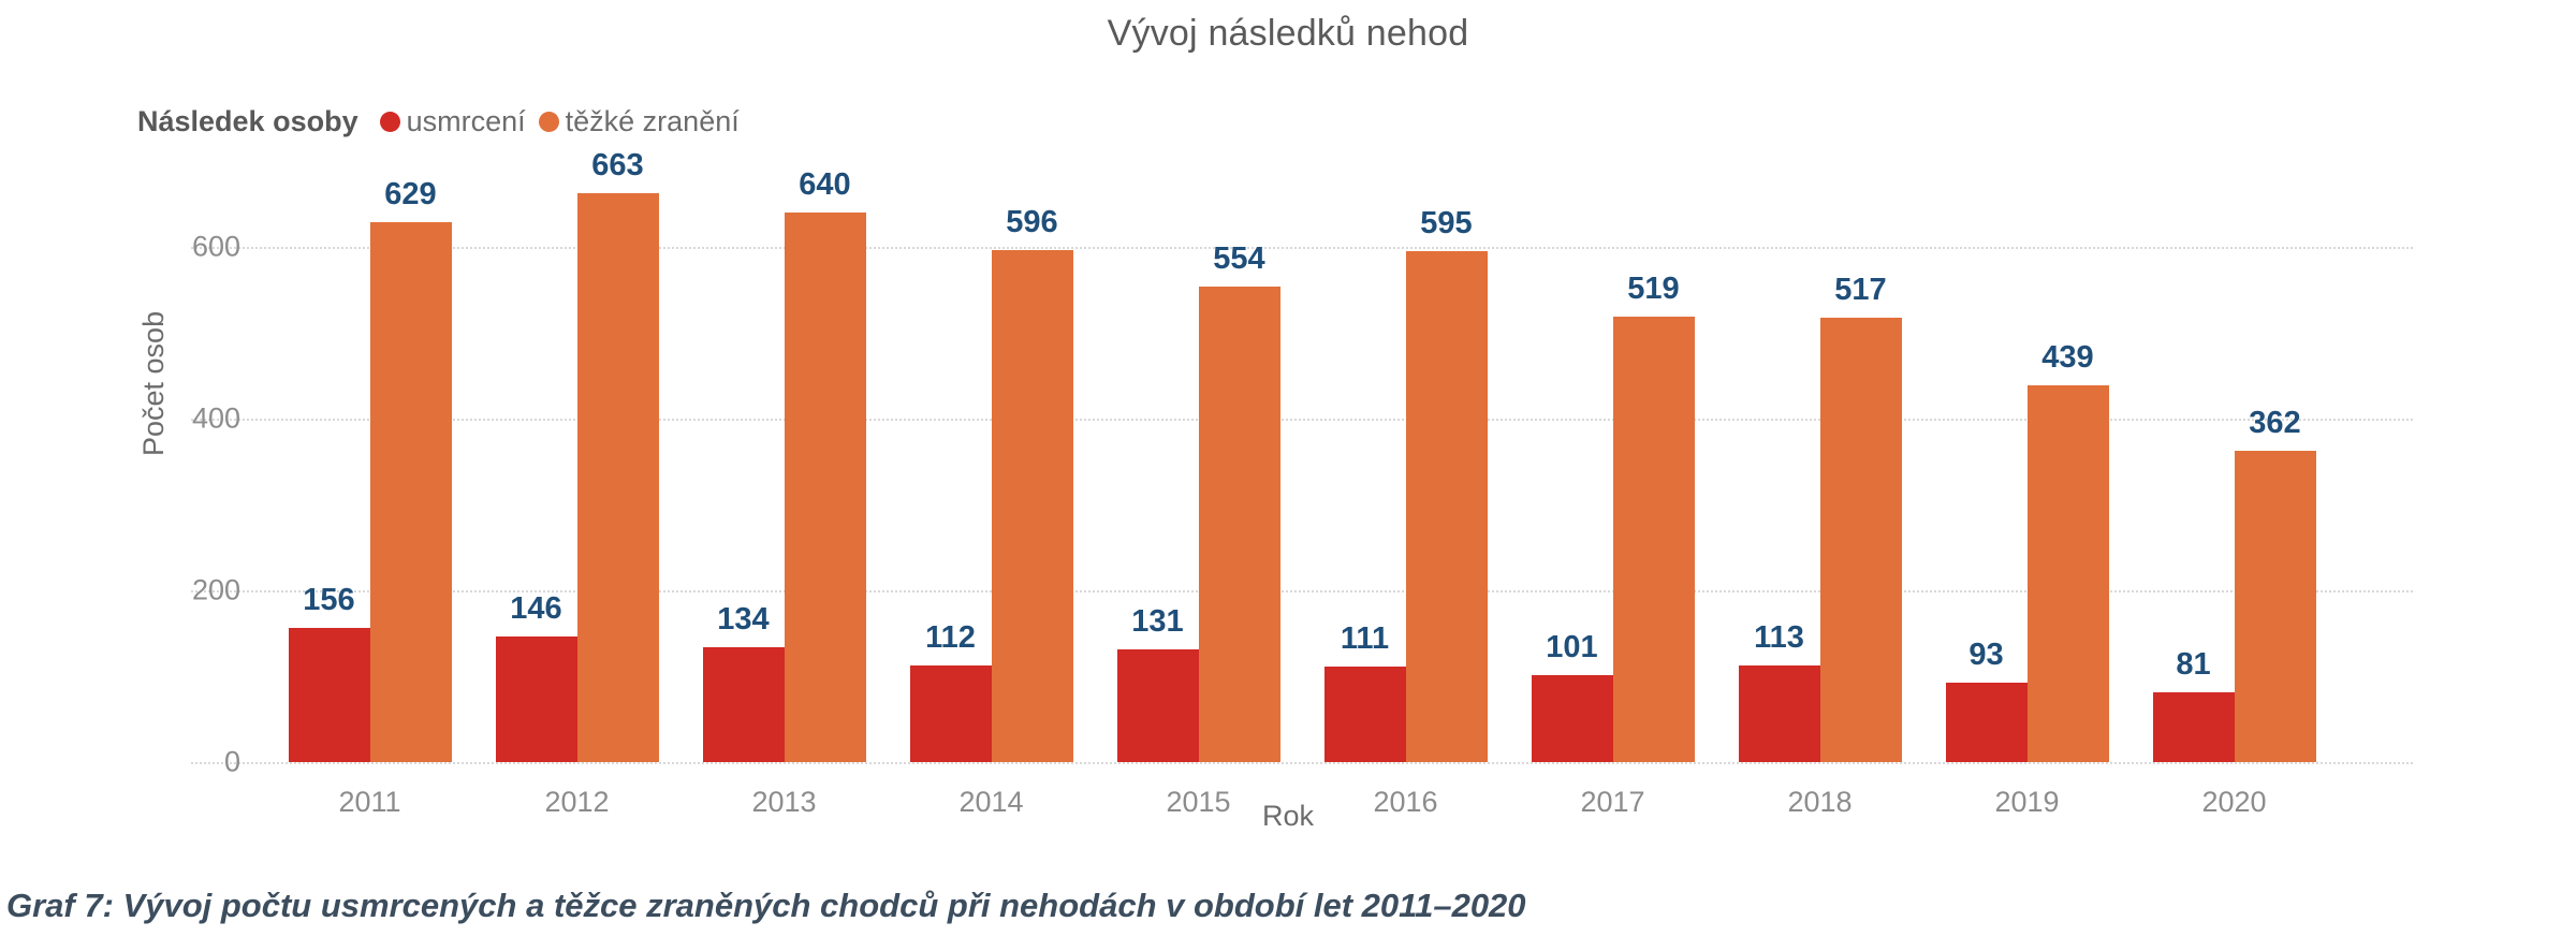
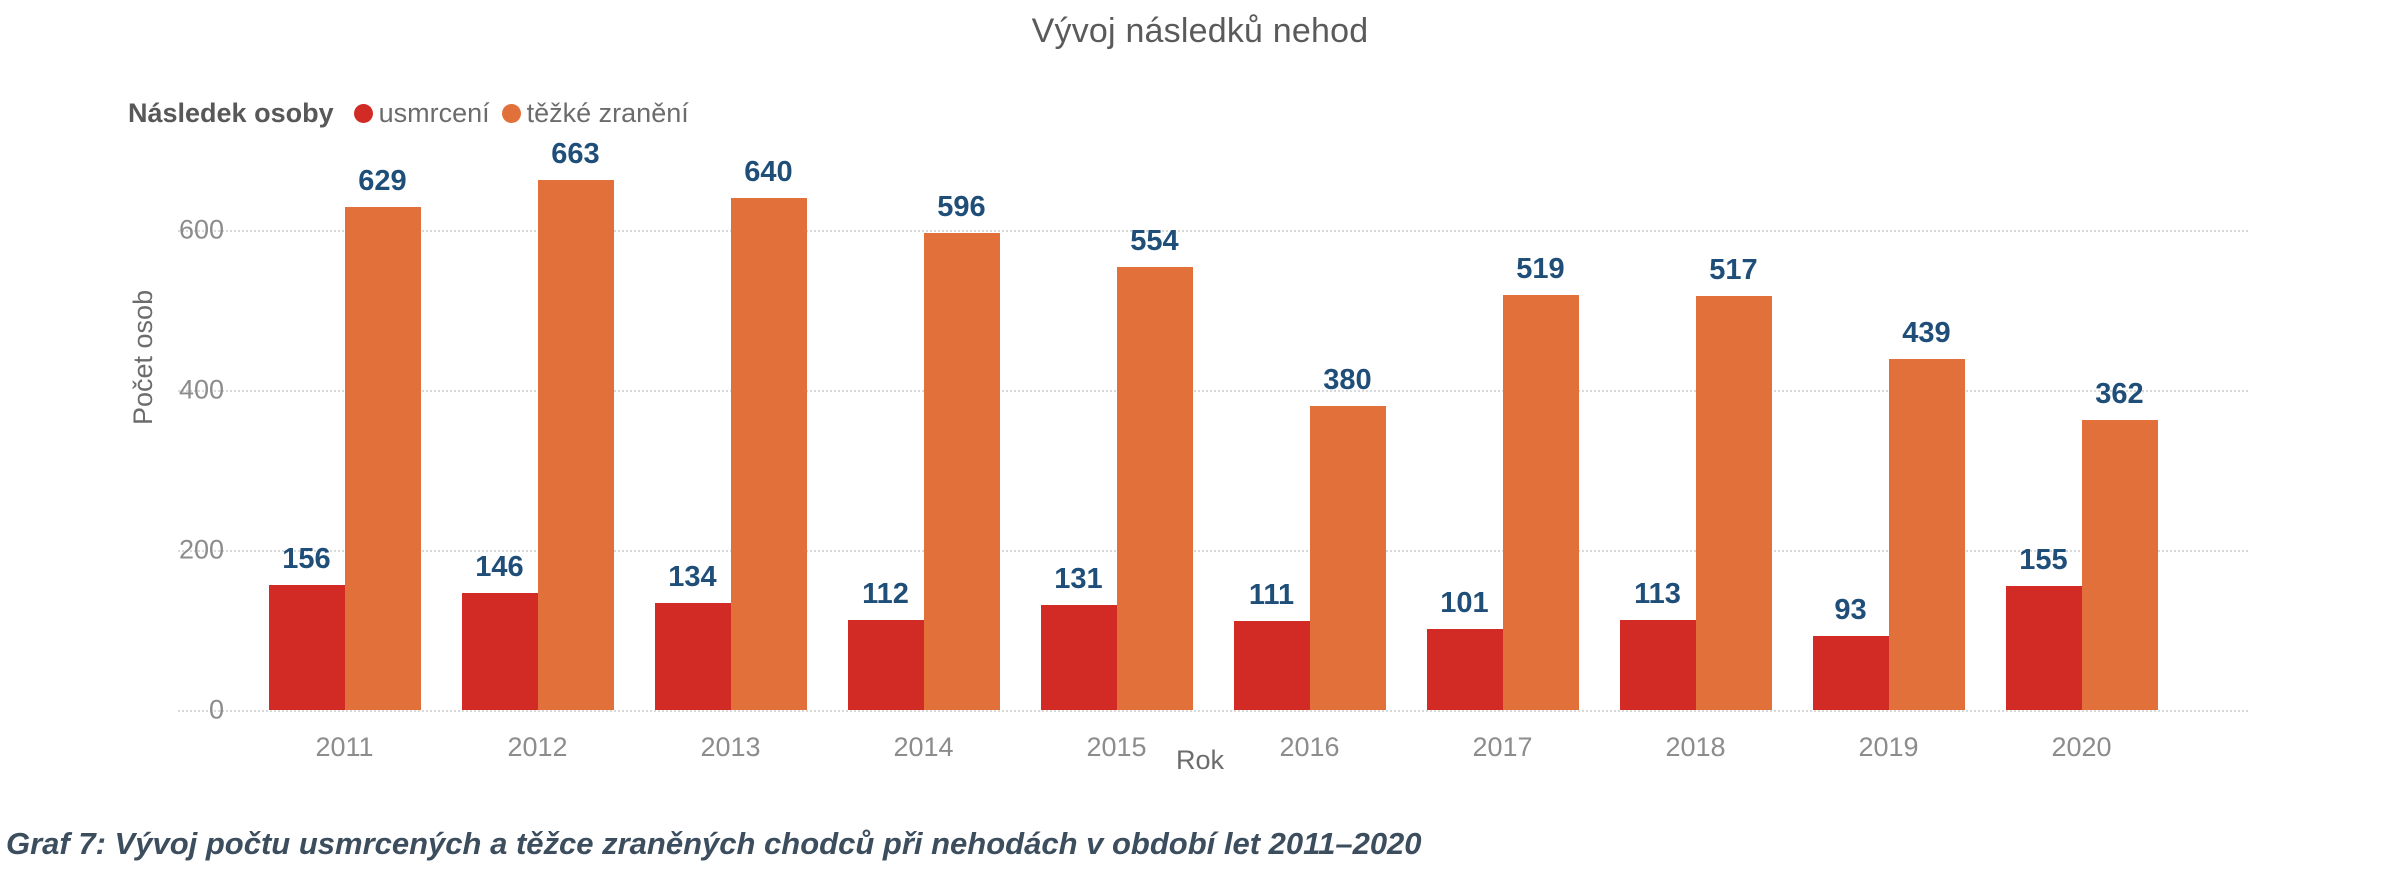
těžké zranění/2016: 595 -> 380
usmrcení/2020: 81 -> 155
